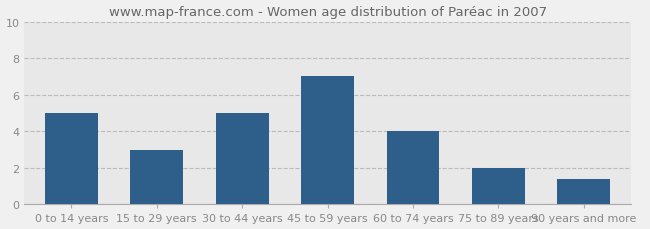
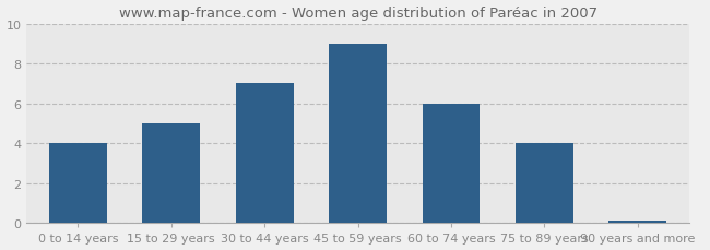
0 to 14 years: 5.0 -> 4.0
15 to 29 years: 3.0 -> 5.0
30 to 44 years: 5.0 -> 7.0
45 to 59 years: 7.0 -> 9.0
60 to 74 years: 4.0 -> 6.0
75 to 89 years: 2.0 -> 4.0
90 years and more: 1.4 -> 0.1
